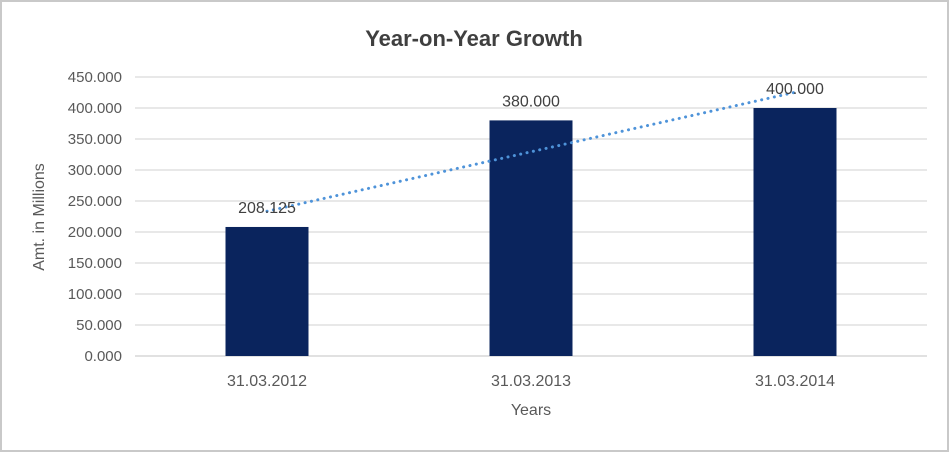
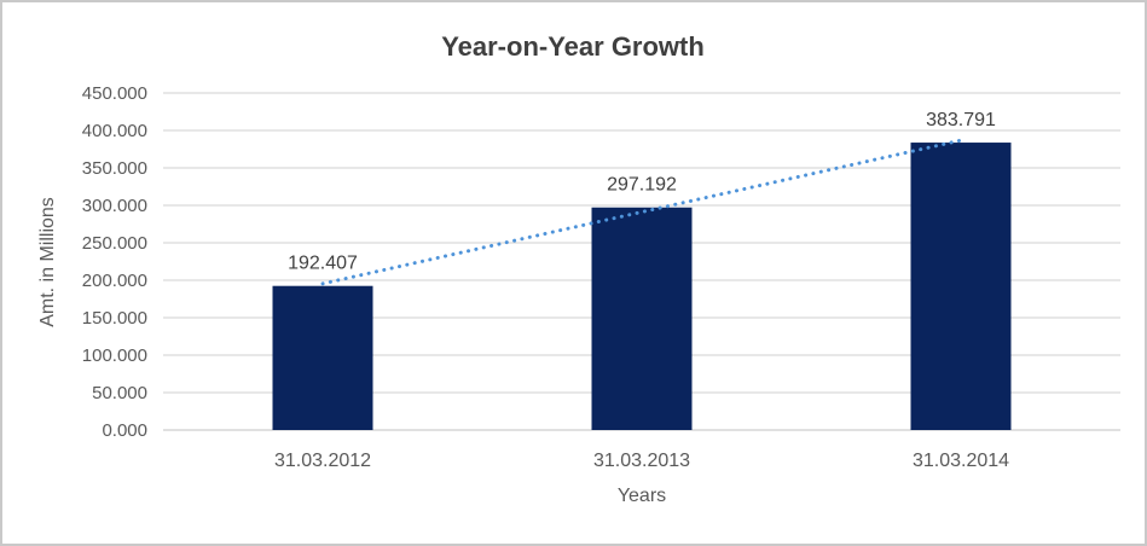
31.03.2012: 208.125 -> 192.407
31.03.2013: 380.000 -> 297.192
31.03.2014: 400.000 -> 383.791
